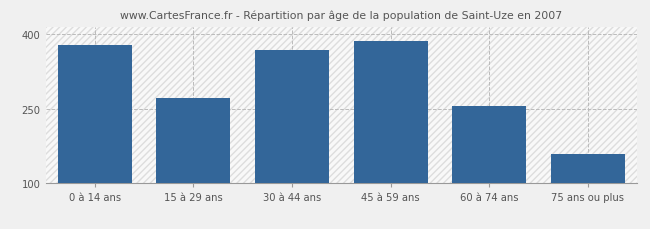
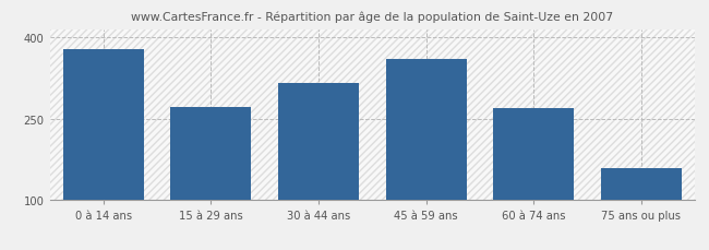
30 à 44 ans: 368 -> 315
45 à 59 ans: 385 -> 360
60 à 74 ans: 255 -> 270
